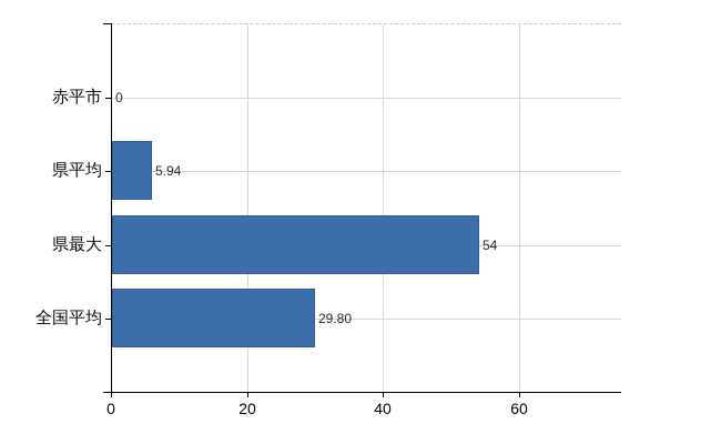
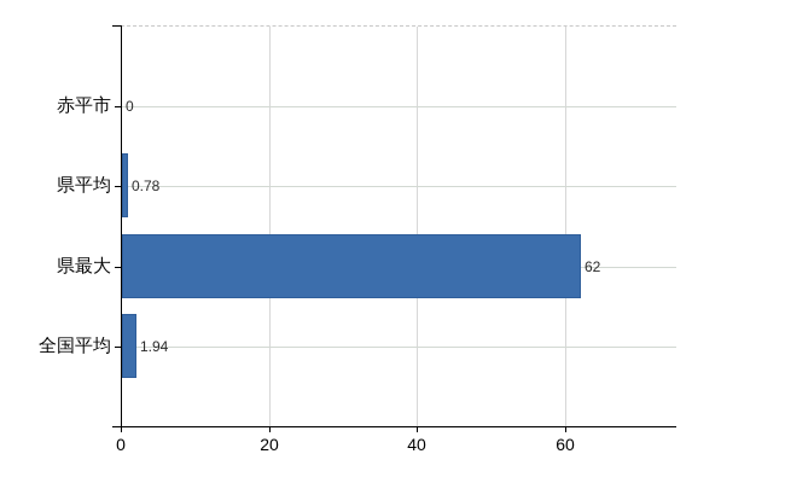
県平均: 5.94 -> 0.78
県最大: 54 -> 62
全国平均: 29.80 -> 1.94
